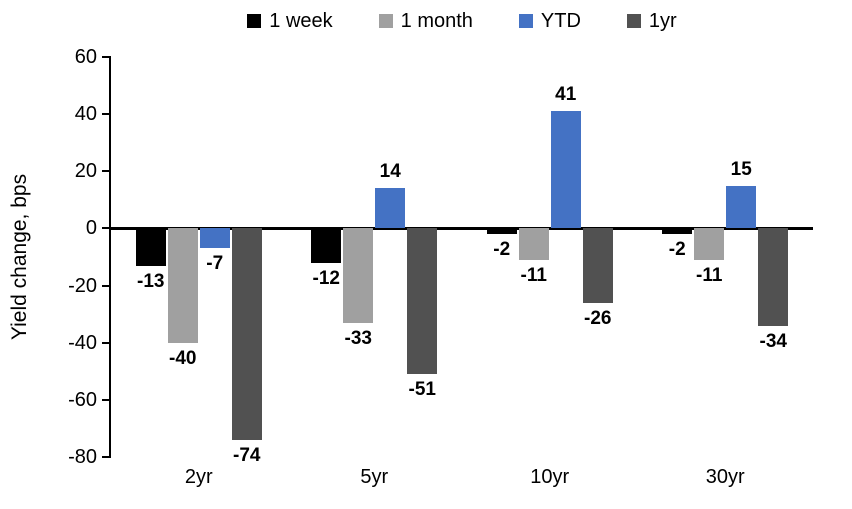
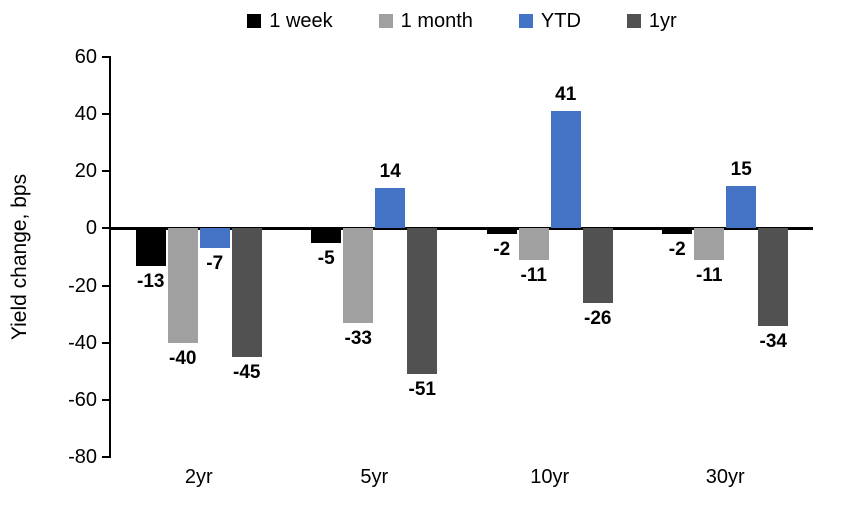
1yr/2yr: -74 -> -45
1 week/5yr: -12 -> -5
